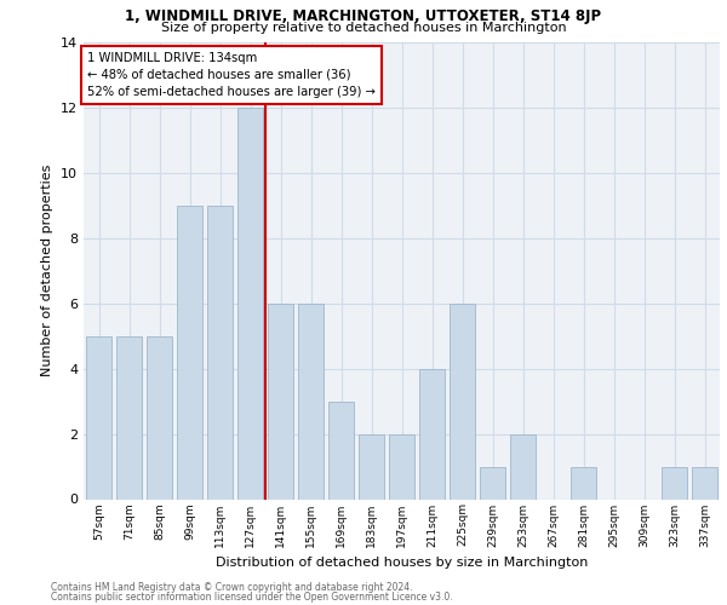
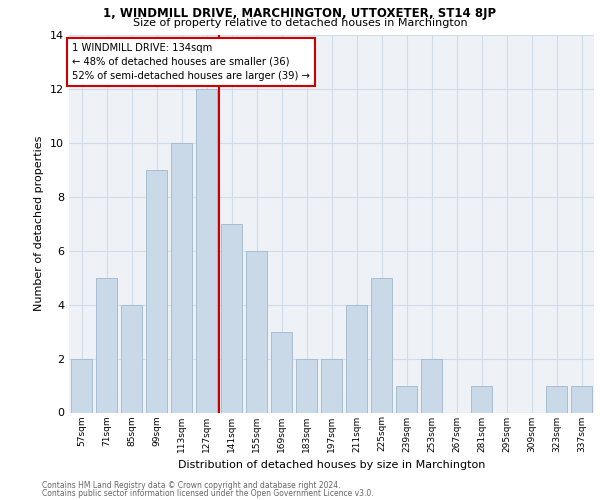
57sqm: 5 -> 2
85sqm: 5 -> 4
113sqm: 9 -> 10
141sqm: 6 -> 7
225sqm: 6 -> 5
